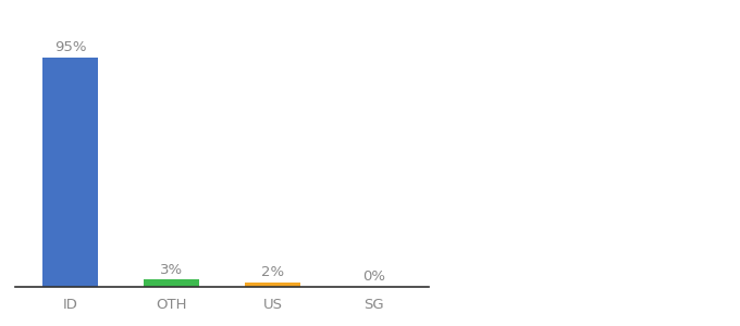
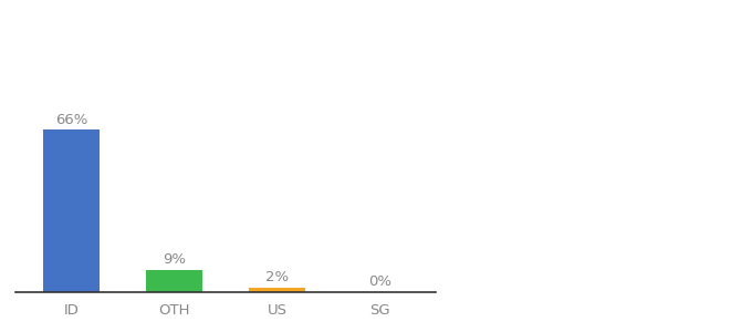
ID: 95% -> 66%
OTH: 3% -> 9%
